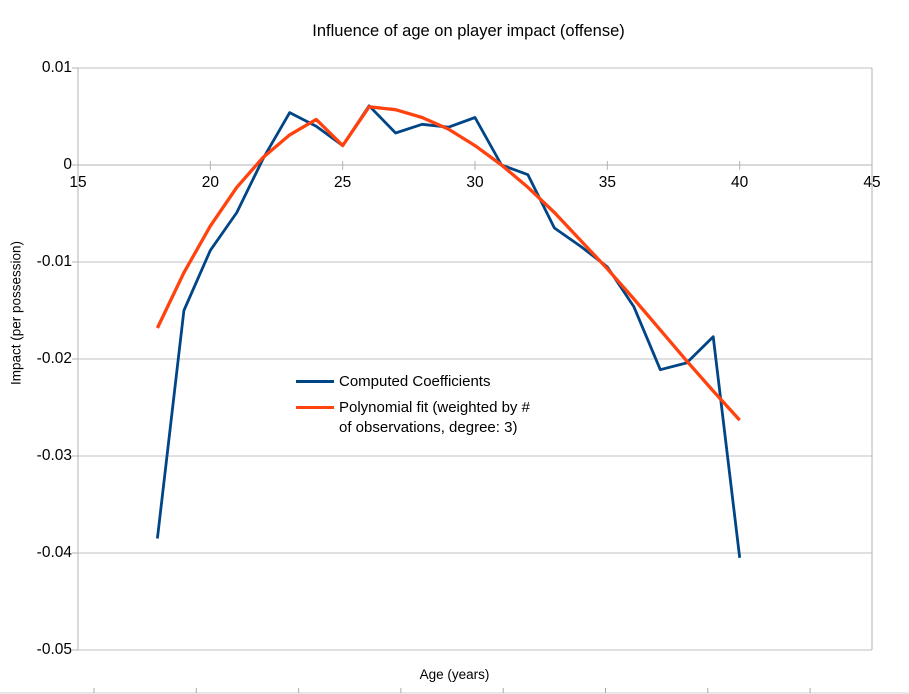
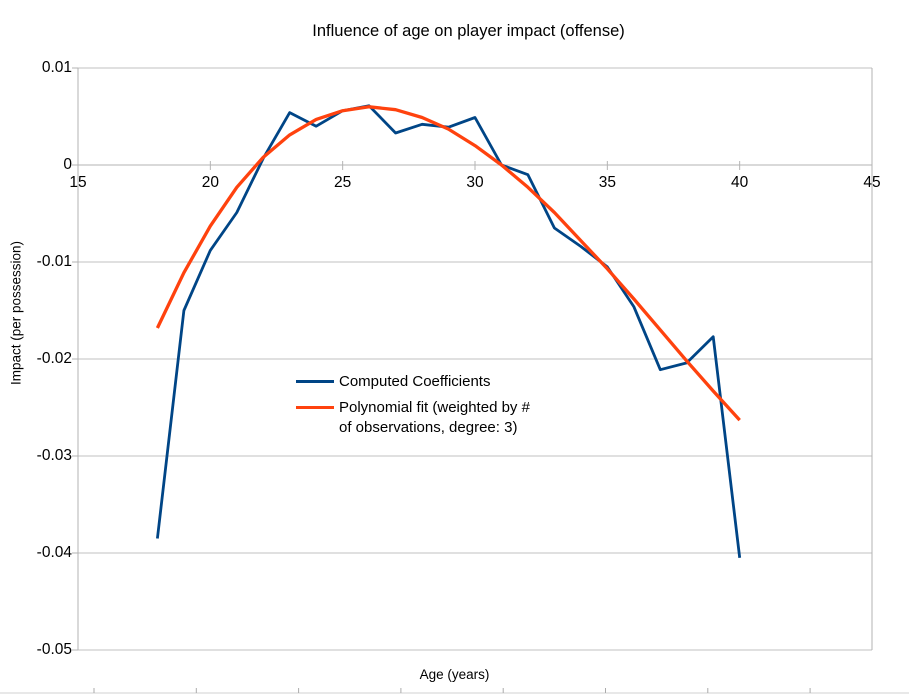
Computed Coefficients/25: 0.002 -> 0.006
Polynomial fit (weighted by # of observations, degree: 3)/25: 0.002 -> 0.006
